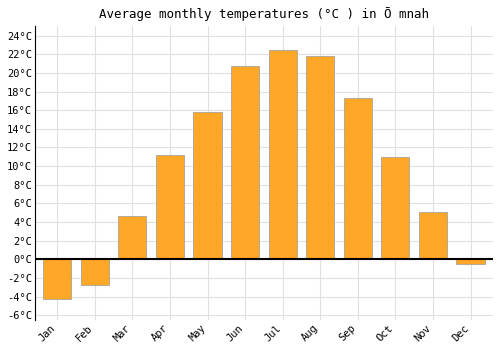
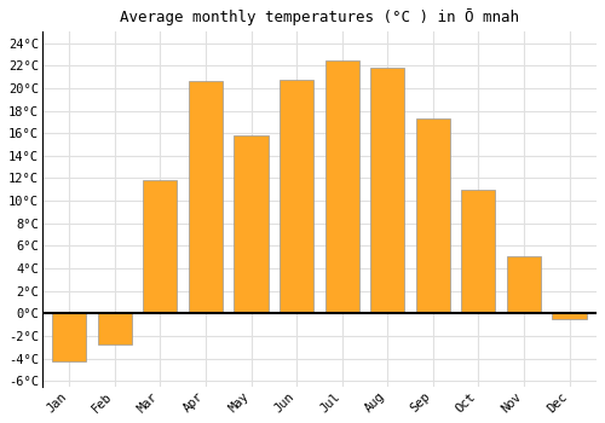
Mar: 4.6°C -> 11.8°C
Apr: 11.2°C -> 20.6°C
